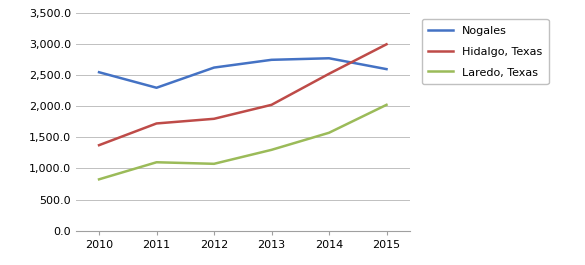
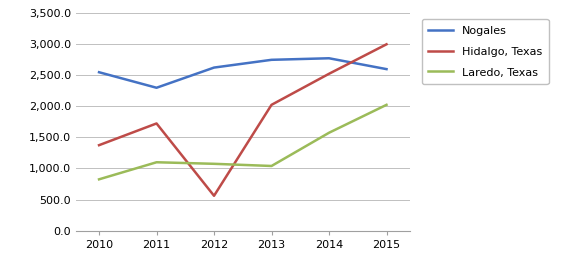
Hidalgo, Texas/2012: 1,800 -> 560
Laredo, Texas/2013: 1,300 -> 1,040
